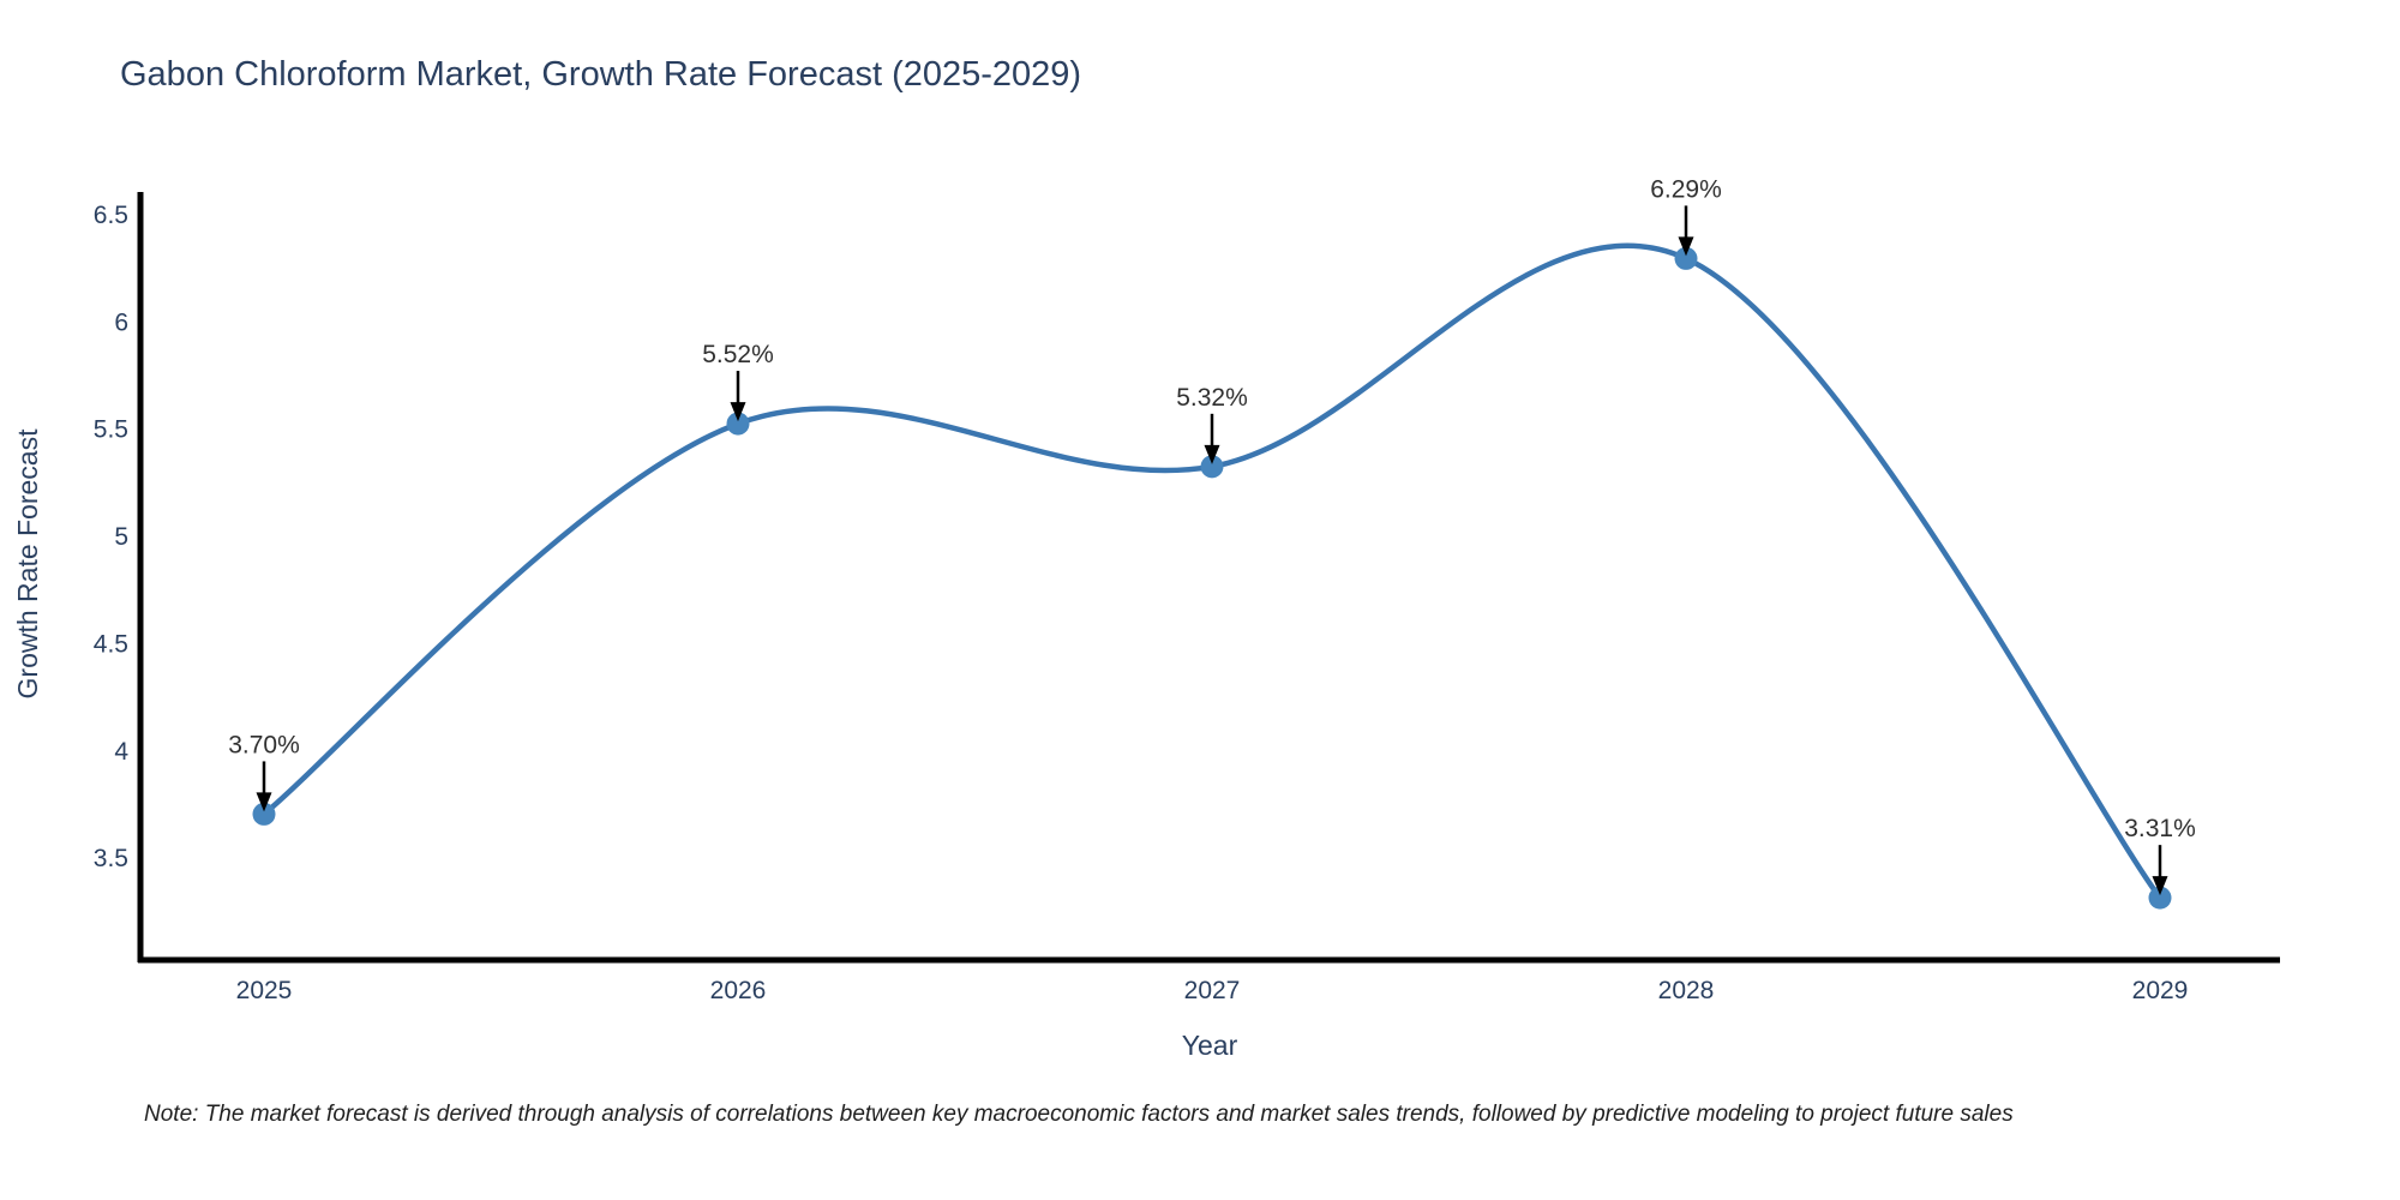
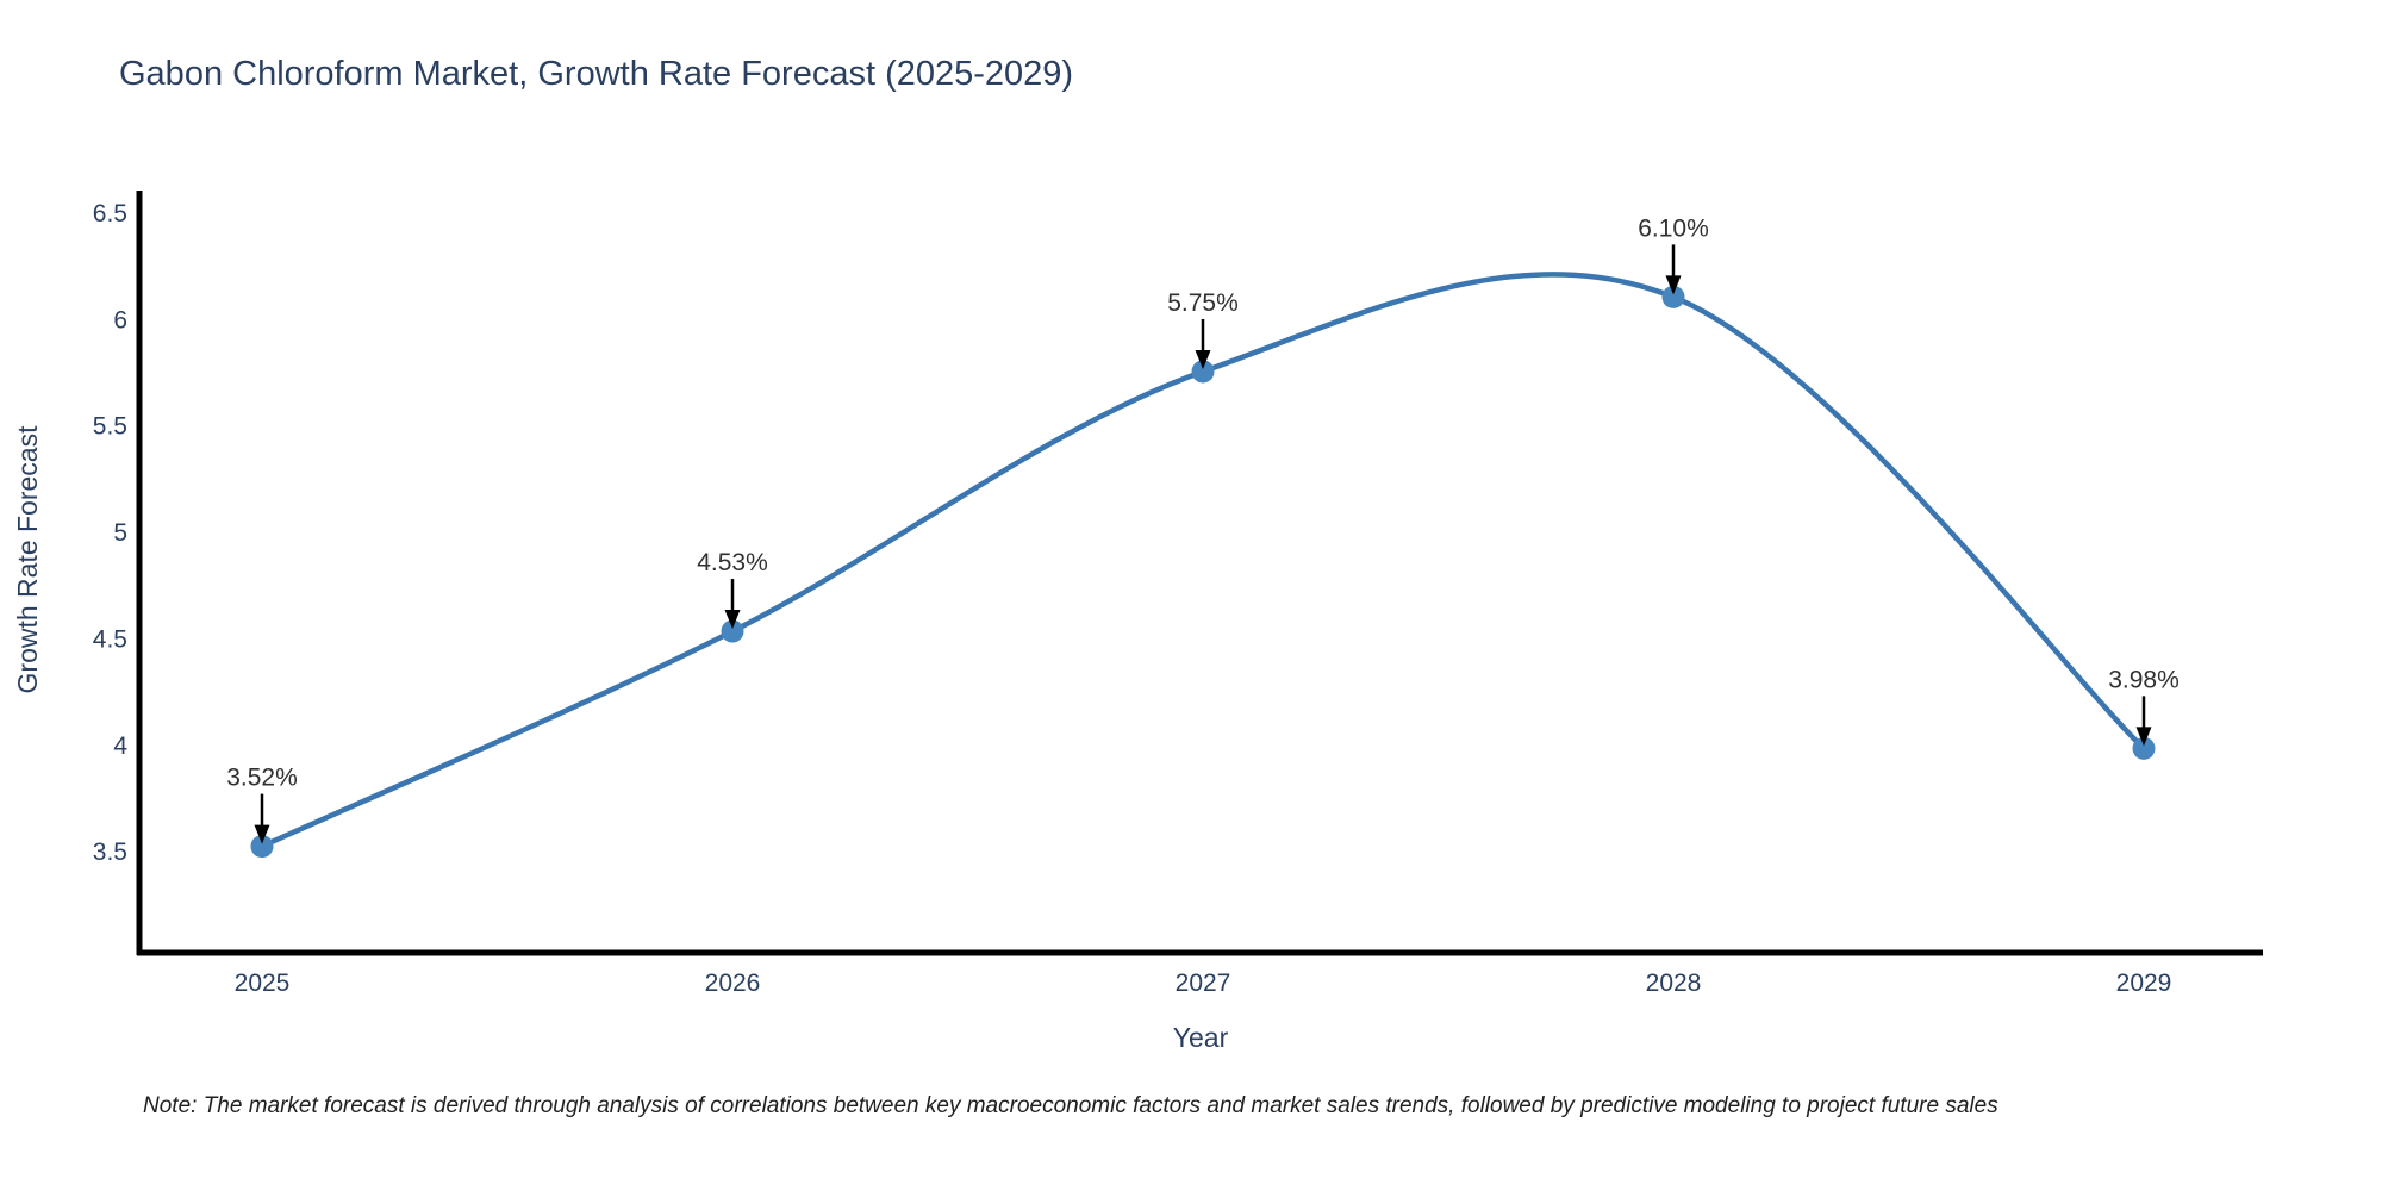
2025: 3.70% -> 3.52%
2026: 5.52% -> 4.53%
2027: 5.32% -> 5.75%
2028: 6.29% -> 6.10%
2029: 3.31% -> 3.98%
